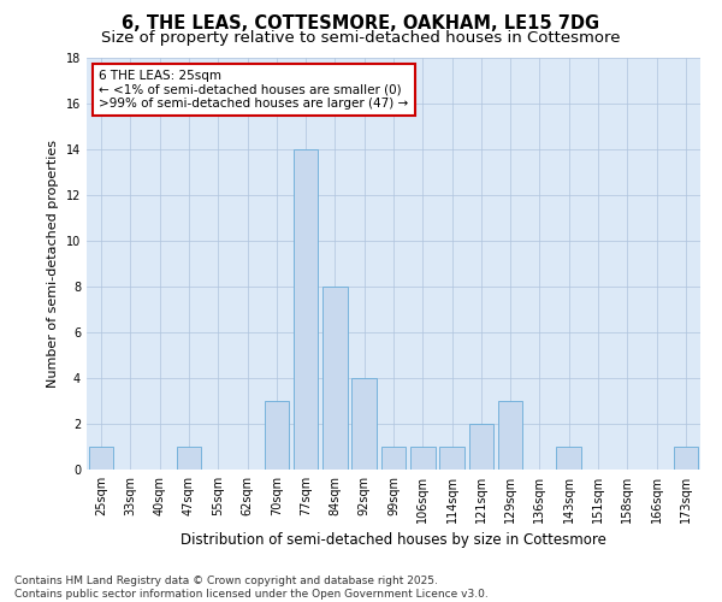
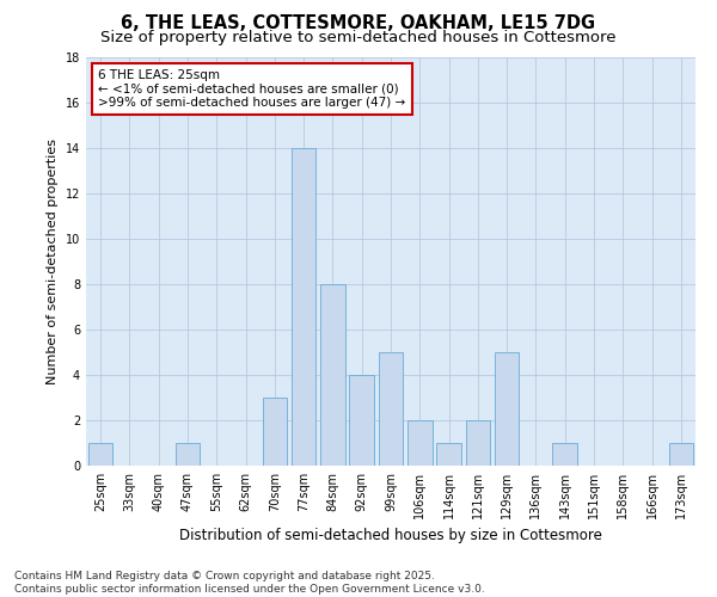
99sqm: 1 -> 5
106sqm: 1 -> 2
129sqm: 3 -> 5
